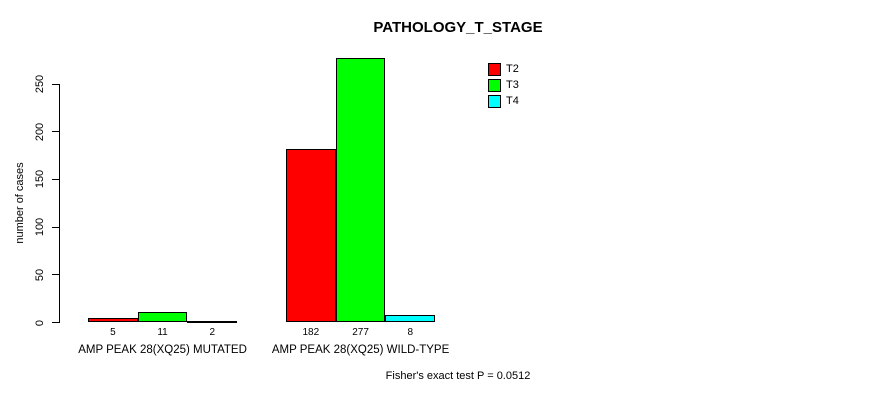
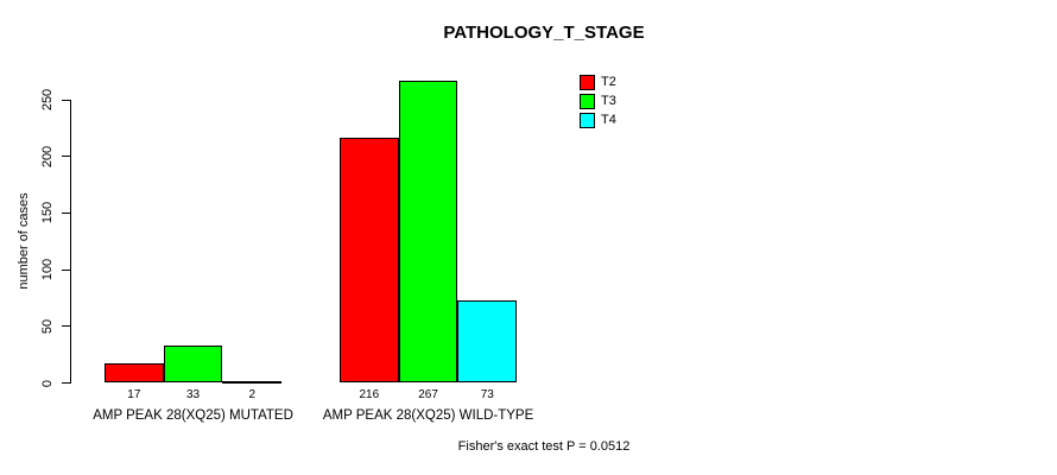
T2/AMP PEAK 28(XQ25) MUTATED: 5 -> 17
T3/AMP PEAK 28(XQ25) MUTATED: 11 -> 33
T2/AMP PEAK 28(XQ25) WILD-TYPE: 182 -> 216
T3/AMP PEAK 28(XQ25) WILD-TYPE: 277 -> 267
T4/AMP PEAK 28(XQ25) WILD-TYPE: 8 -> 73
